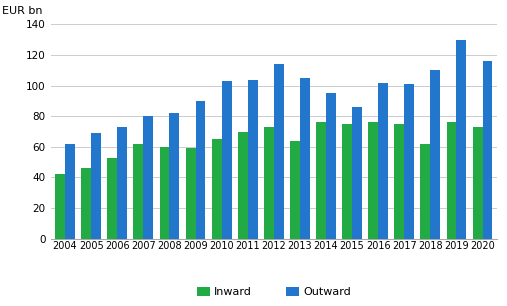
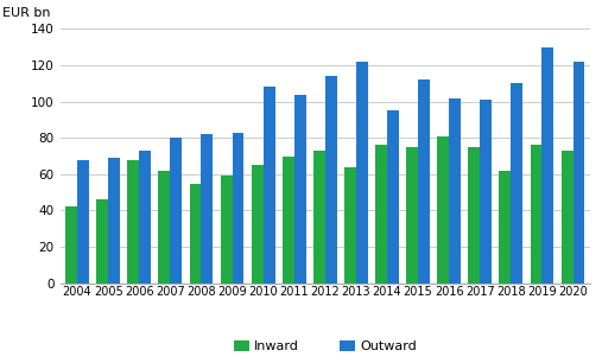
Outward/2004: 62 -> 68
Inward/2006: 53 -> 68
Inward/2008: 60 -> 55
Outward/2009: 90 -> 83
Outward/2010: 103 -> 108
Outward/2013: 105 -> 122
Outward/2015: 86 -> 112
Inward/2016: 76 -> 81
Outward/2020: 116 -> 122
